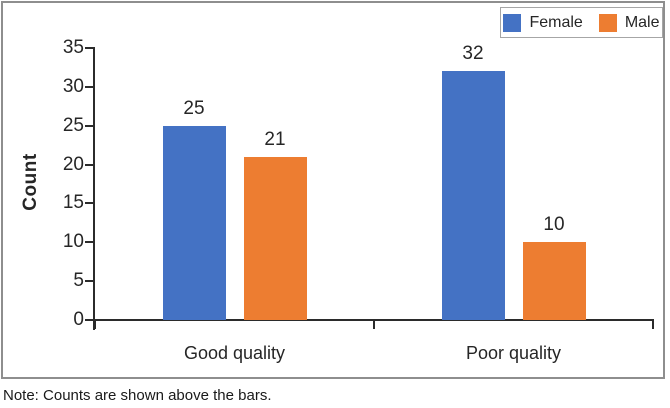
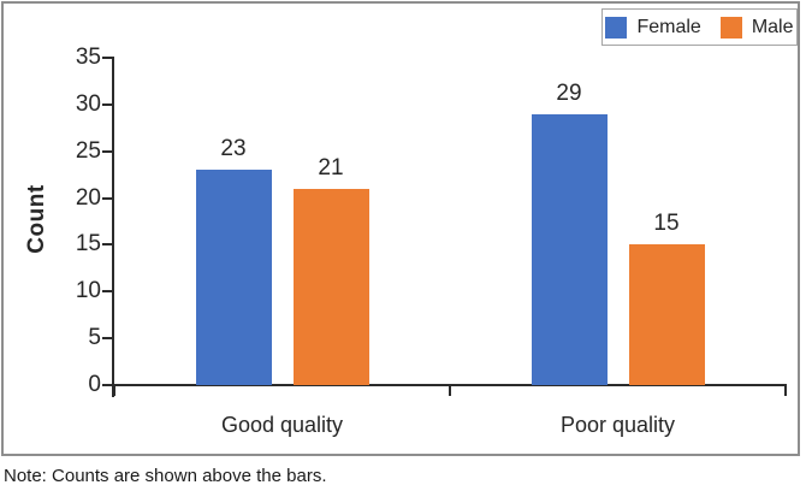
Female/Good quality: 25 -> 23
Female/Poor quality: 32 -> 29
Male/Poor quality: 10 -> 15
